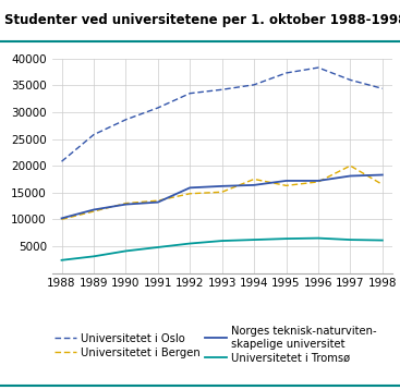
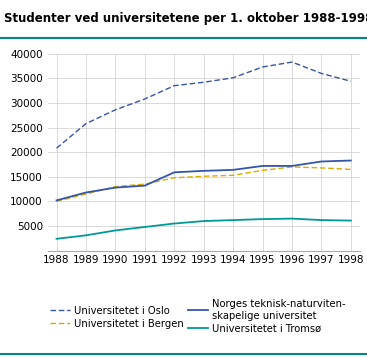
Universitetet i Bergen/1994: 17500 -> 15300
Universitetet i Bergen/1997: 20000 -> 16800
